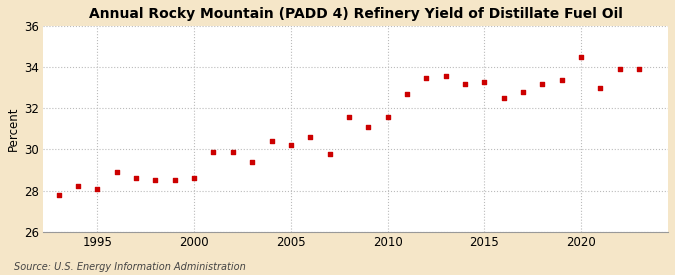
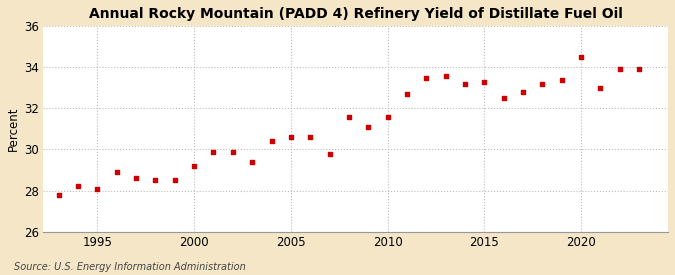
2000: 28.6 -> 29.2
2005: 30.2 -> 30.6
